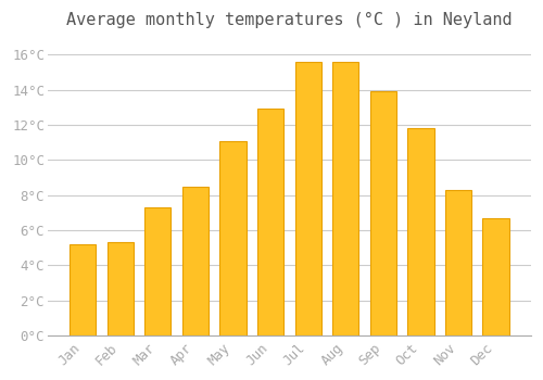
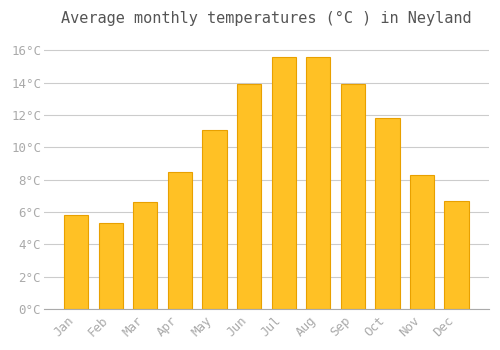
Jan: 5.2°C -> 5.8°C
Mar: 7.3°C -> 6.6°C
Jun: 12.9°C -> 13.9°C
